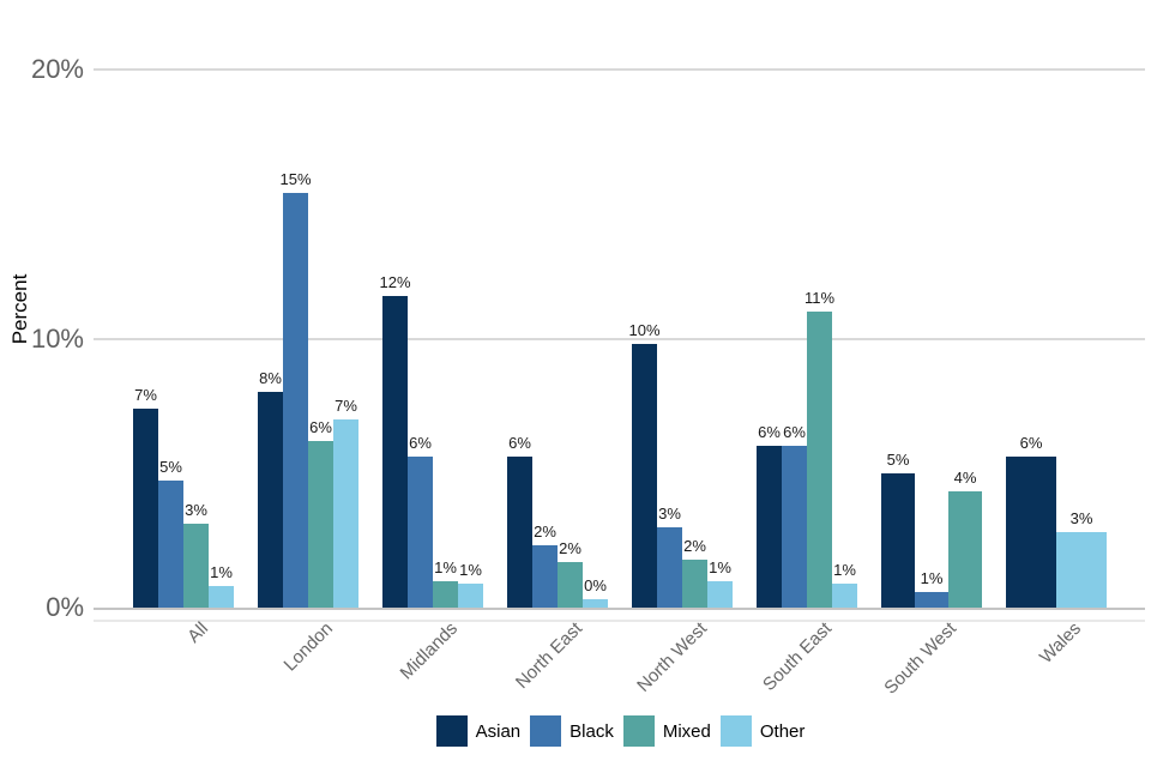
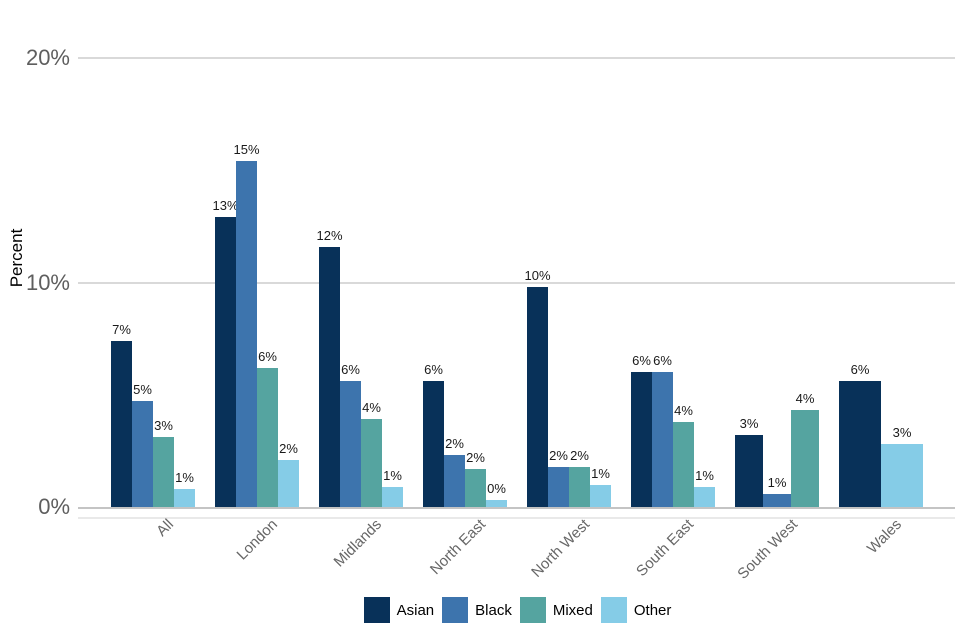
Asian/London: 8% -> 13%
Other/London: 7% -> 2%
Mixed/Midlands: 1% -> 4%
Black/North West: 3% -> 2%
Mixed/South East: 11% -> 4%
Asian/South West: 5% -> 3%
